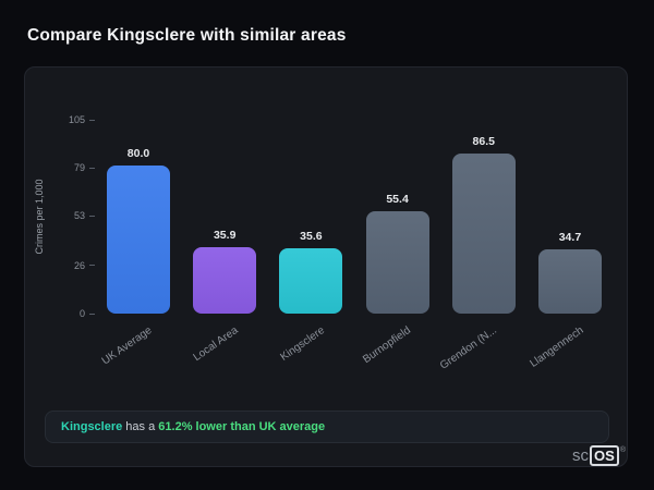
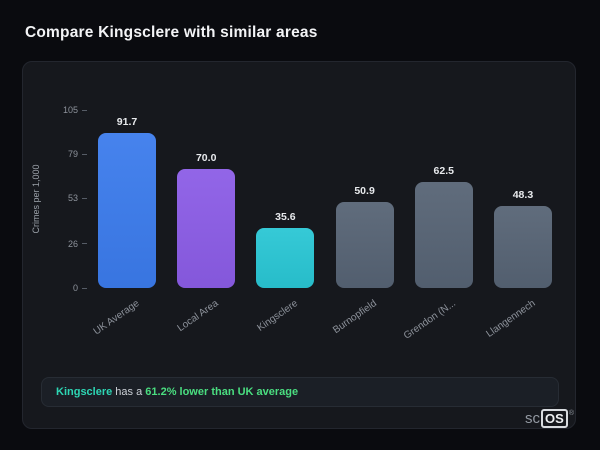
UK Average: 80.0 -> 91.7
Local Area: 35.9 -> 70.0
Burnopfield: 55.4 -> 50.9
Grendon (N...: 86.5 -> 62.5
Llangennech: 34.7 -> 48.3
